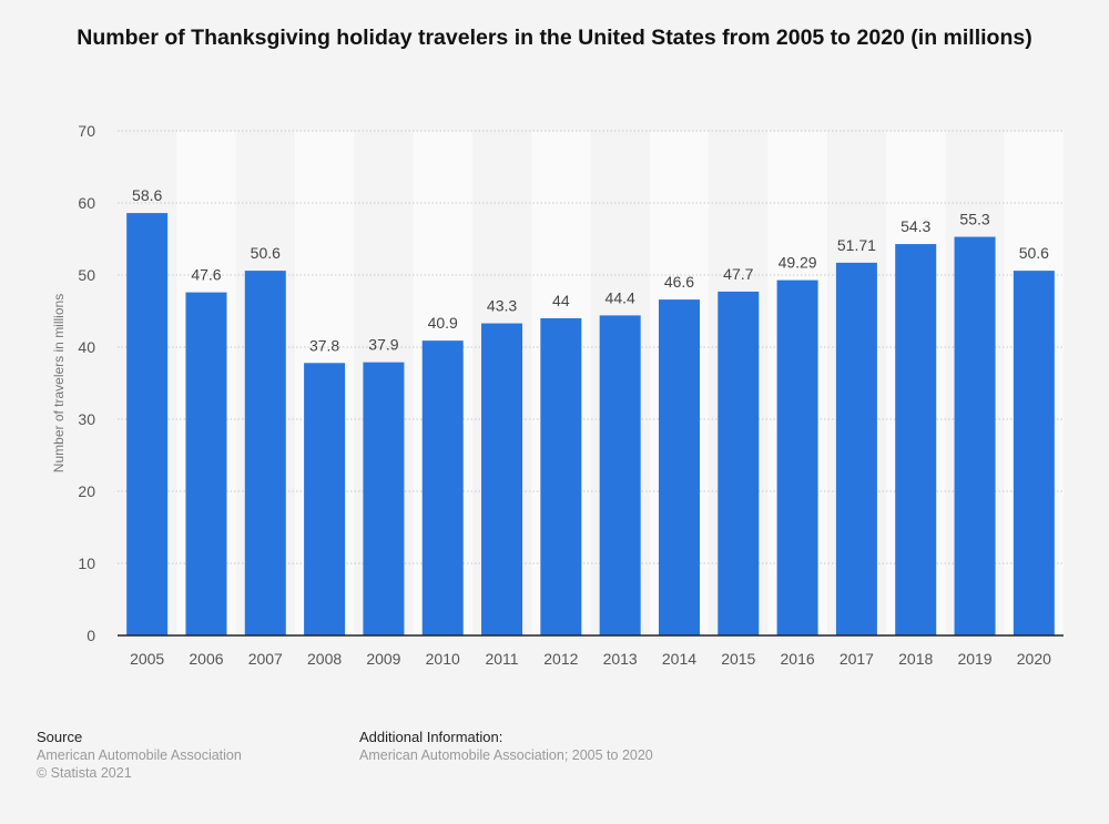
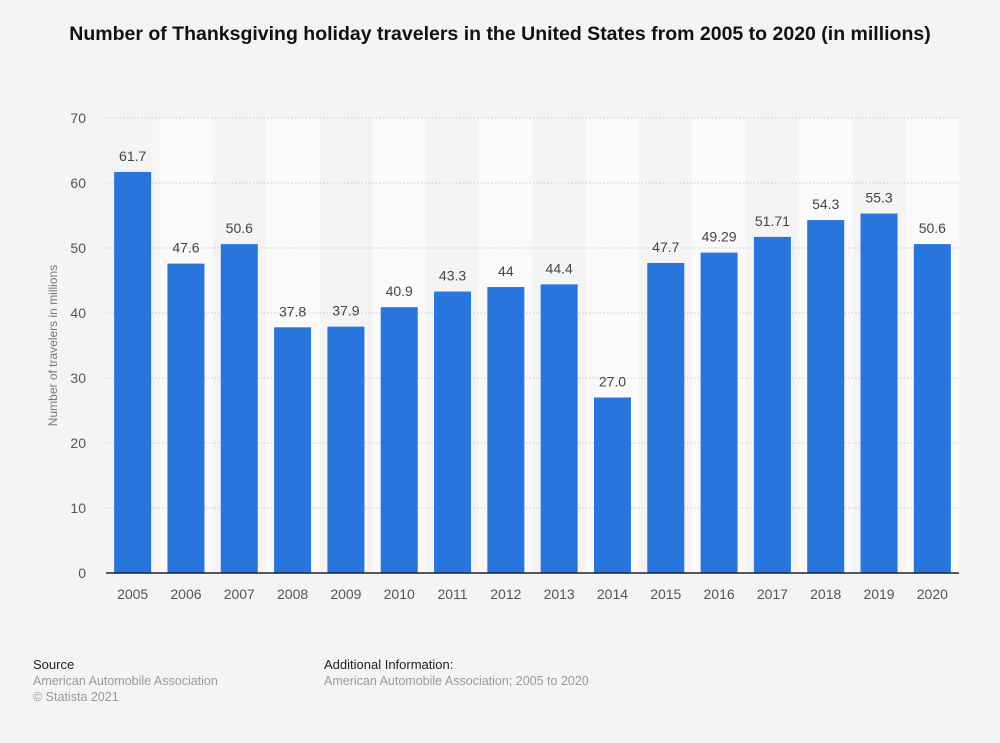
2005: 58.6 -> 61.7
2014: 46.6 -> 27.0
